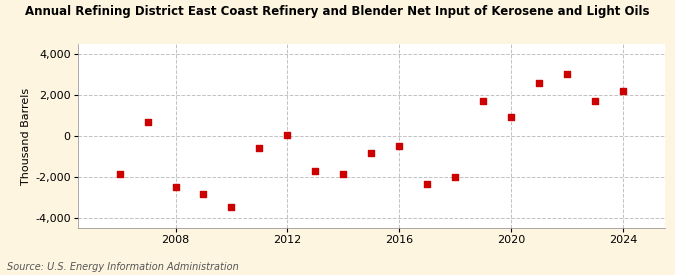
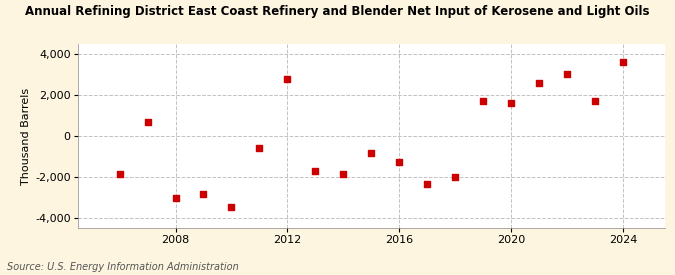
2008: -2,500 -> -3,000
2012: 50 -> 2,800
2016: -500 -> -1,250
2020: 950 -> 1,600
2024: 2,200 -> 3,600
